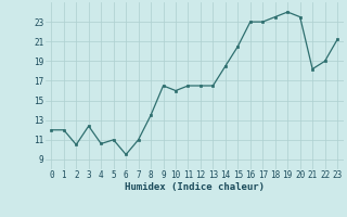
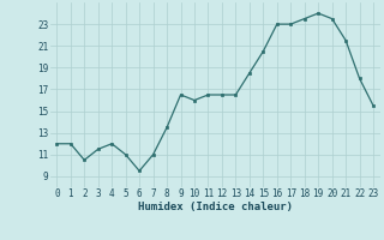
3: 12.4 -> 11.5
4: 10.6 -> 12.0
21: 18.2 -> 21.5
22: 19.0 -> 18.0
23: 21.2 -> 15.5
